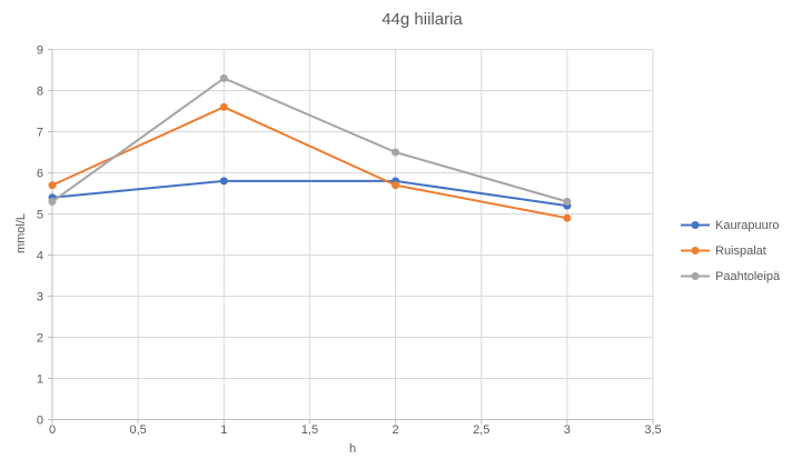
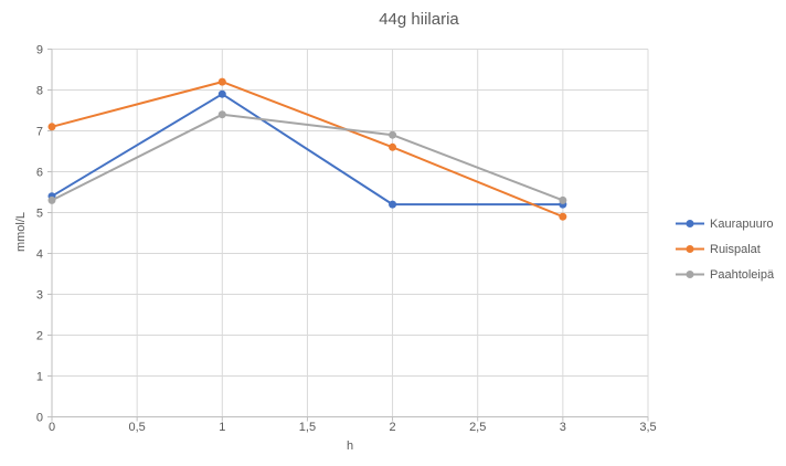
Ruispalat/0: 5.7 -> 7.1
Kaurapuuro/1: 5.8 -> 7.9
Ruispalat/1: 7.6 -> 8.2
Paahtoleipä/1: 8.3 -> 7.4
Kaurapuuro/2: 5.8 -> 5.2
Ruispalat/2: 5.7 -> 6.6
Paahtoleipä/2: 6.5 -> 6.9
